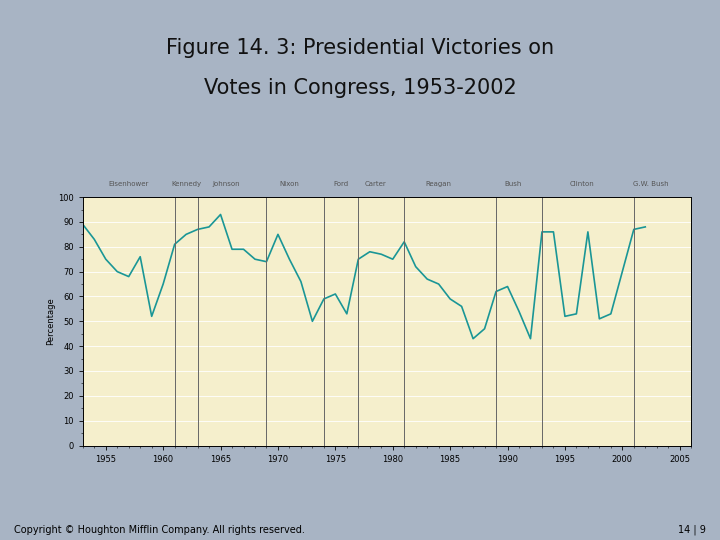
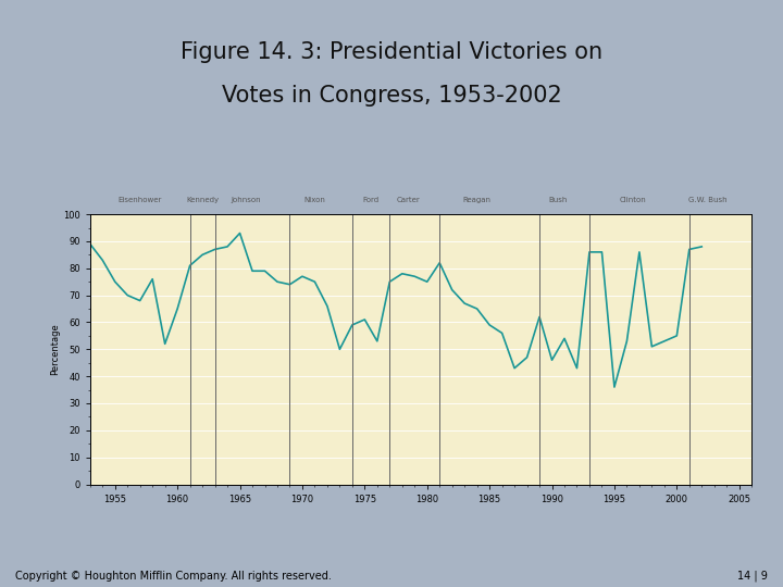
1970: 85 -> 77
1990: 64 -> 46
1995: 52 -> 36
2000: 70 -> 55
